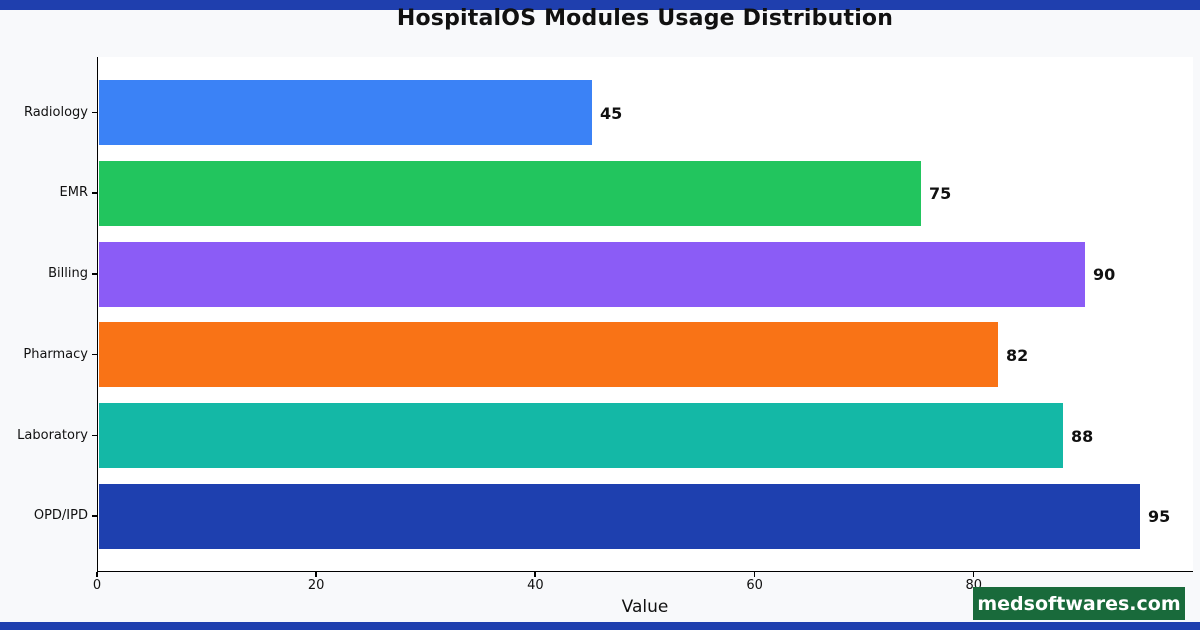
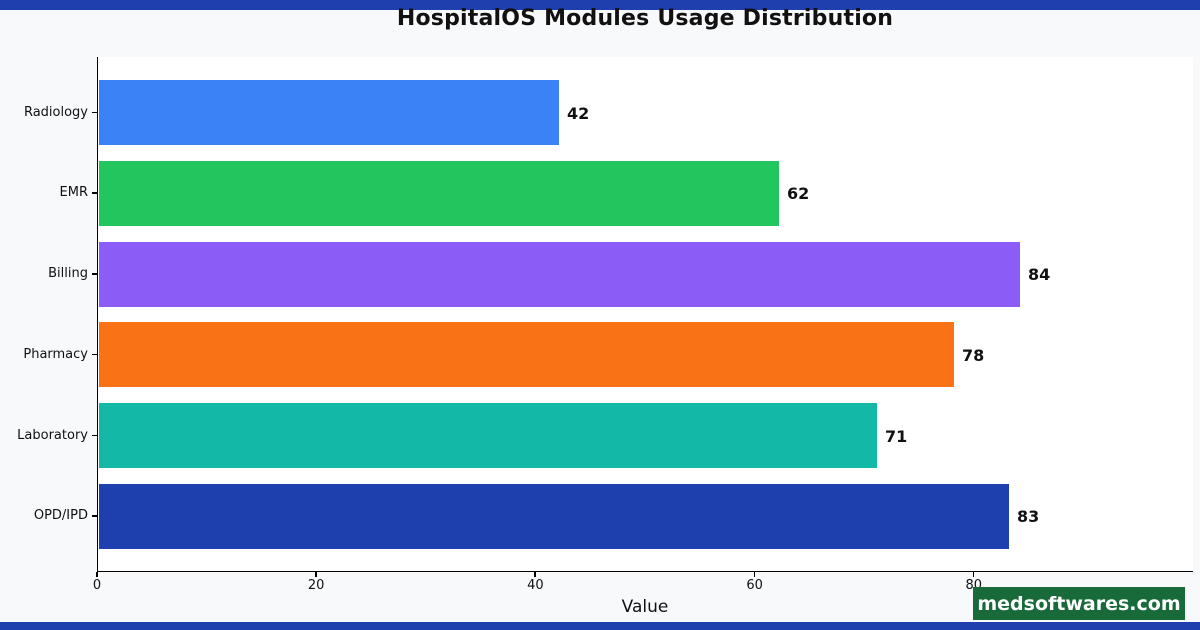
Radiology: 45 -> 42
EMR: 75 -> 62
Billing: 90 -> 84
Pharmacy: 82 -> 78
Laboratory: 88 -> 71
OPD/IPD: 95 -> 83
